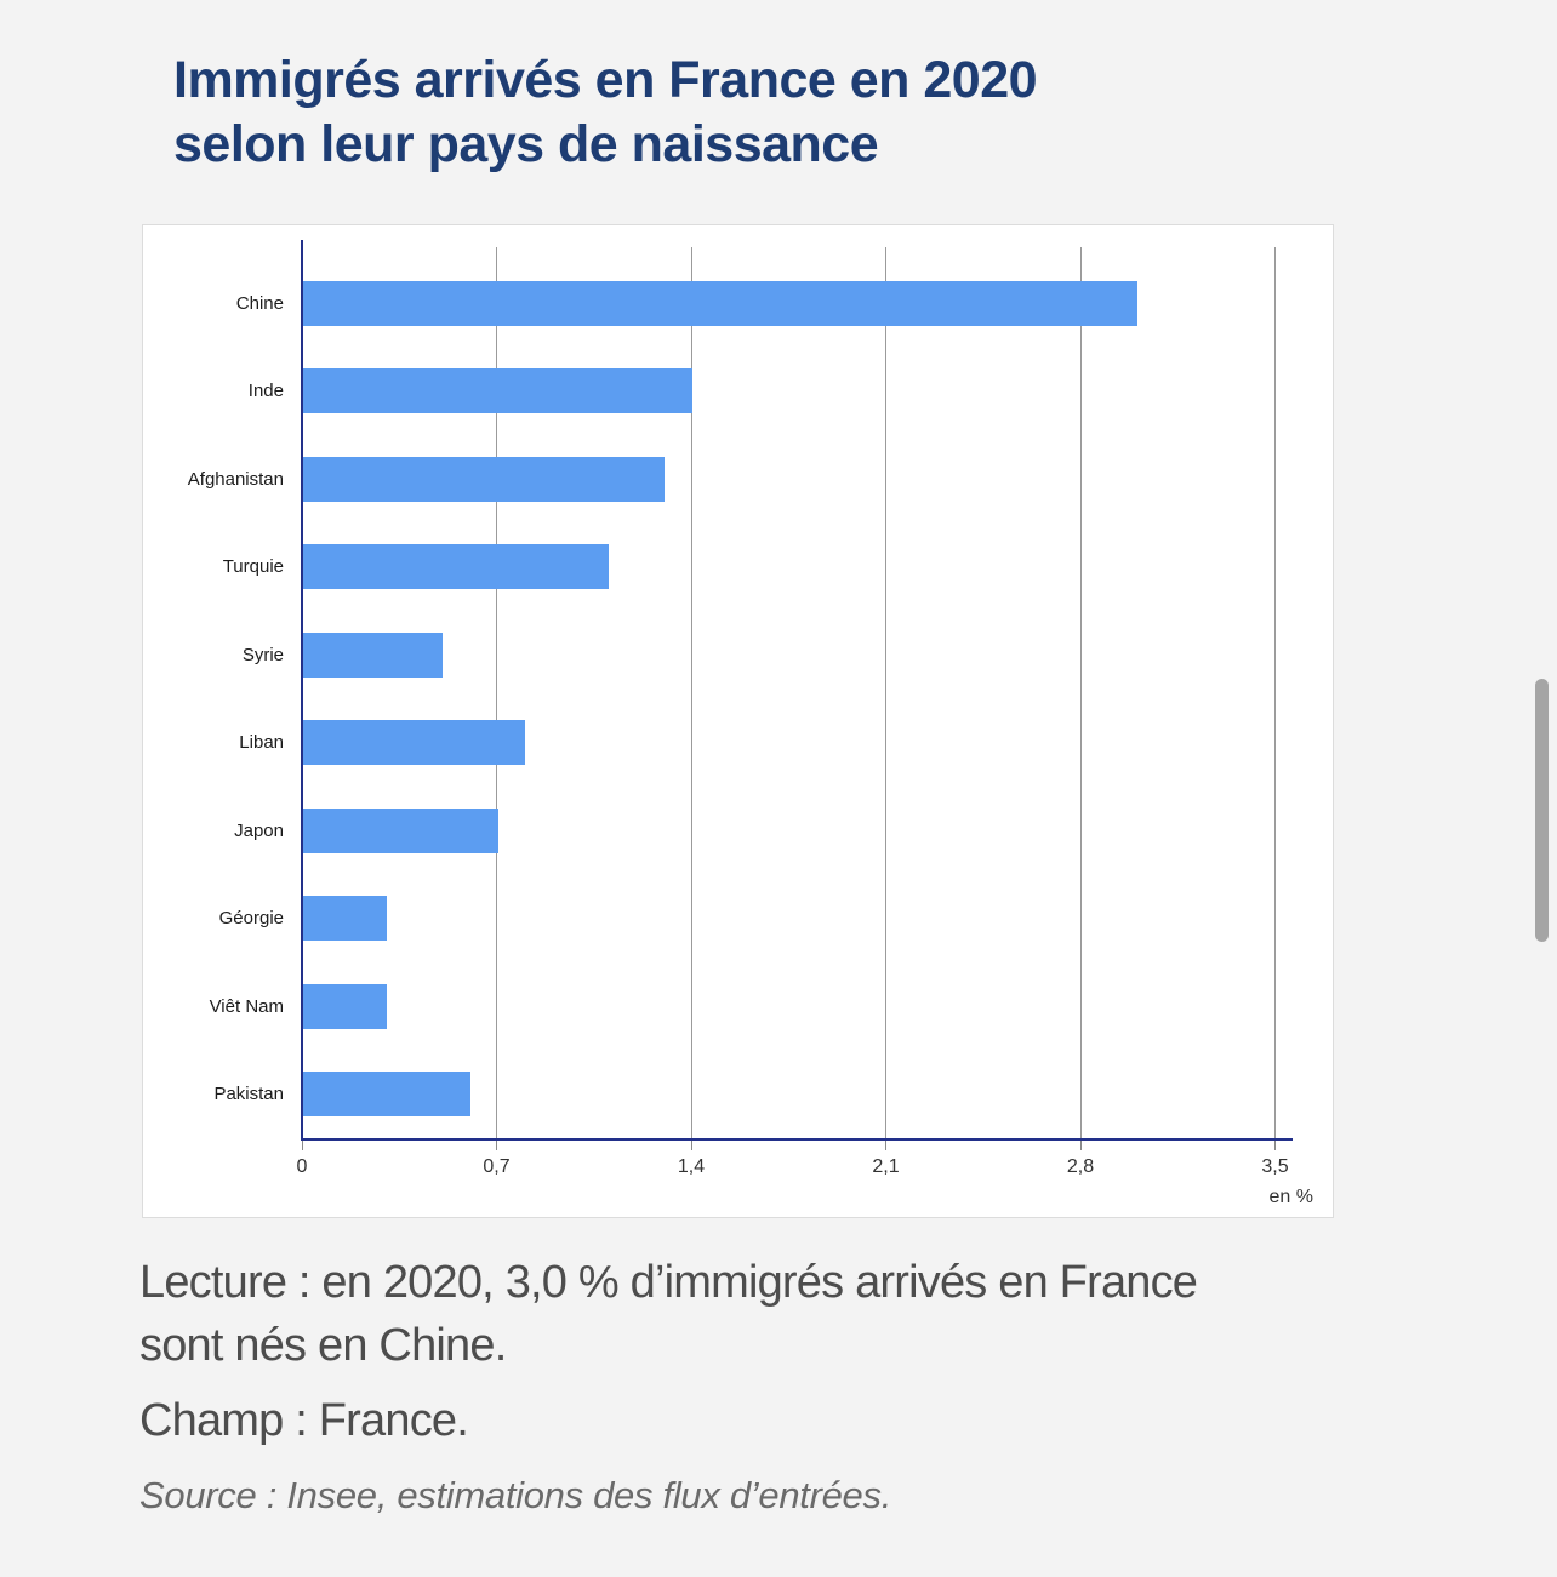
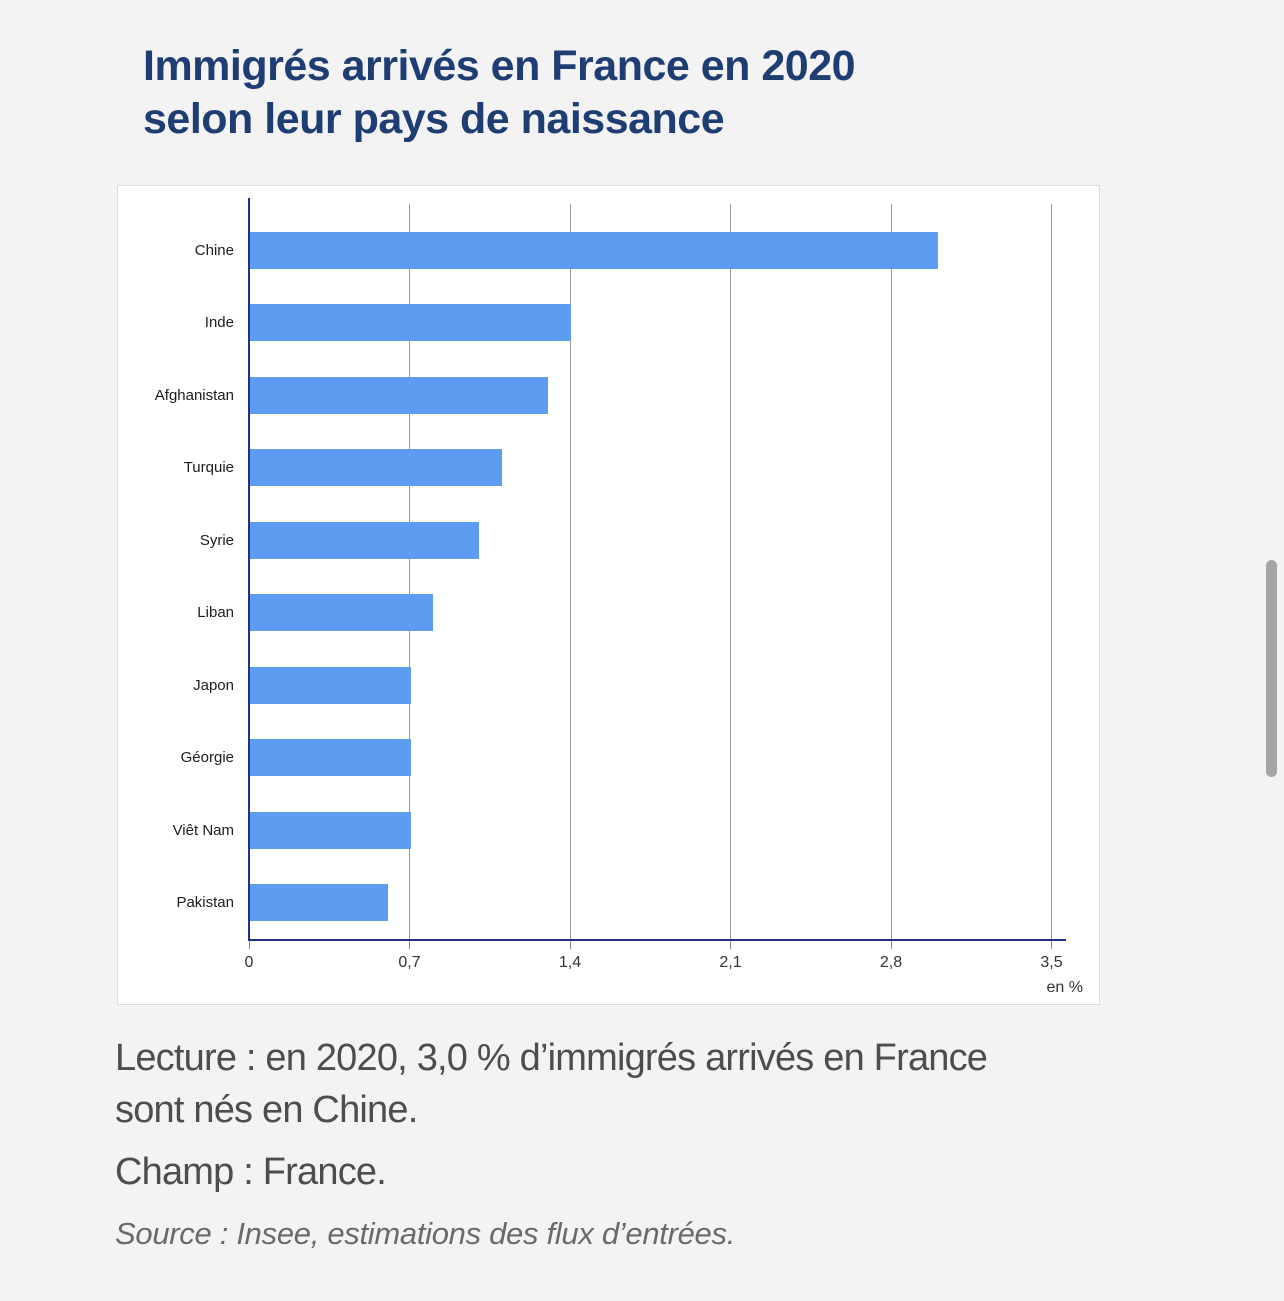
Syrie: 0,5 -> 1,0
Géorgie: 0,3 -> 0,7
Viêt Nam: 0,3 -> 0,7
